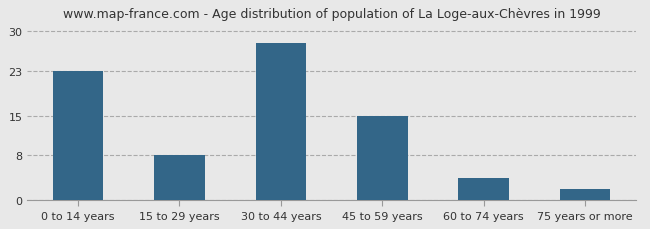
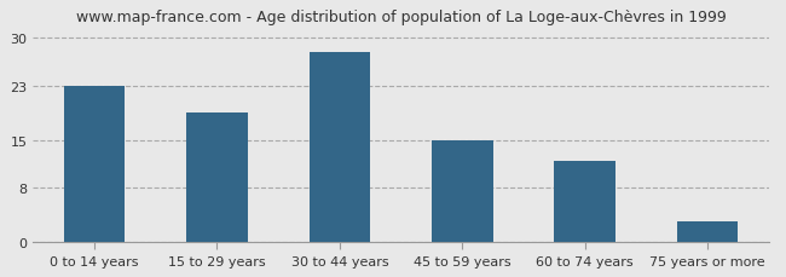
15 to 29 years: 8 -> 19
60 to 74 years: 4 -> 12
75 years or more: 2 -> 3
